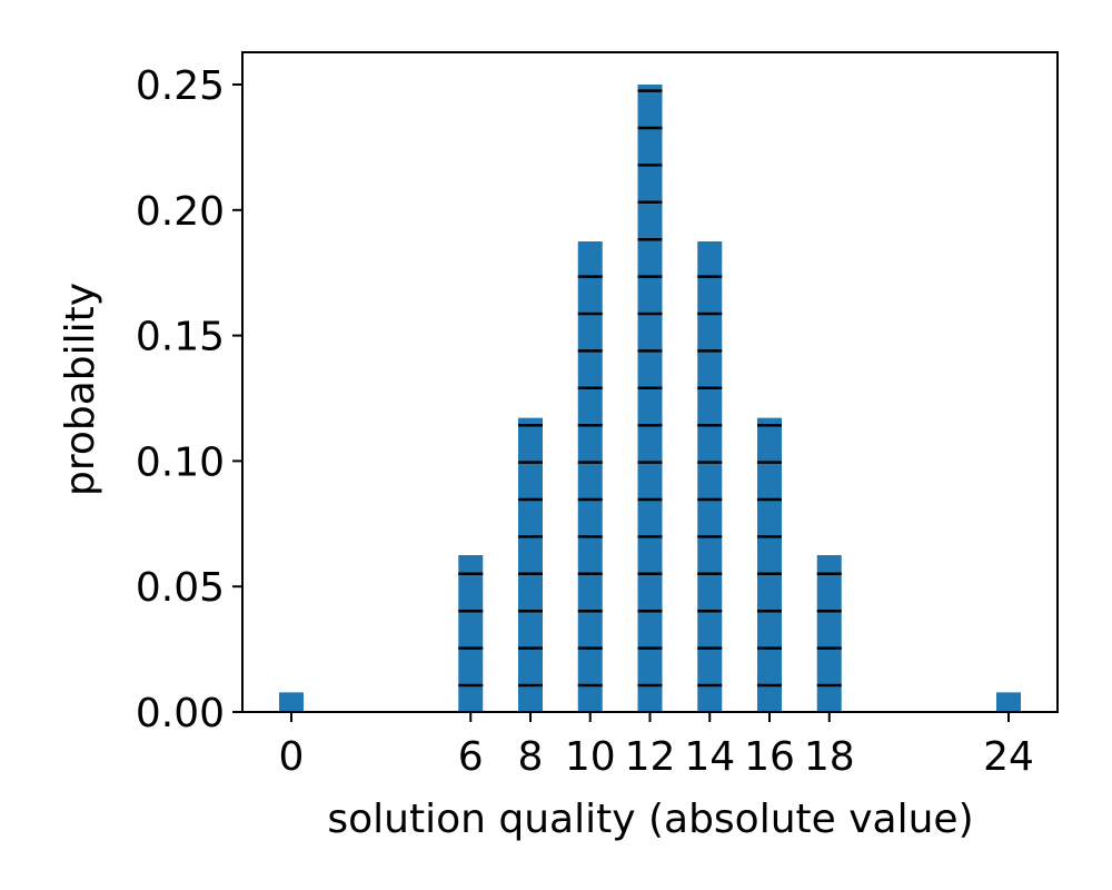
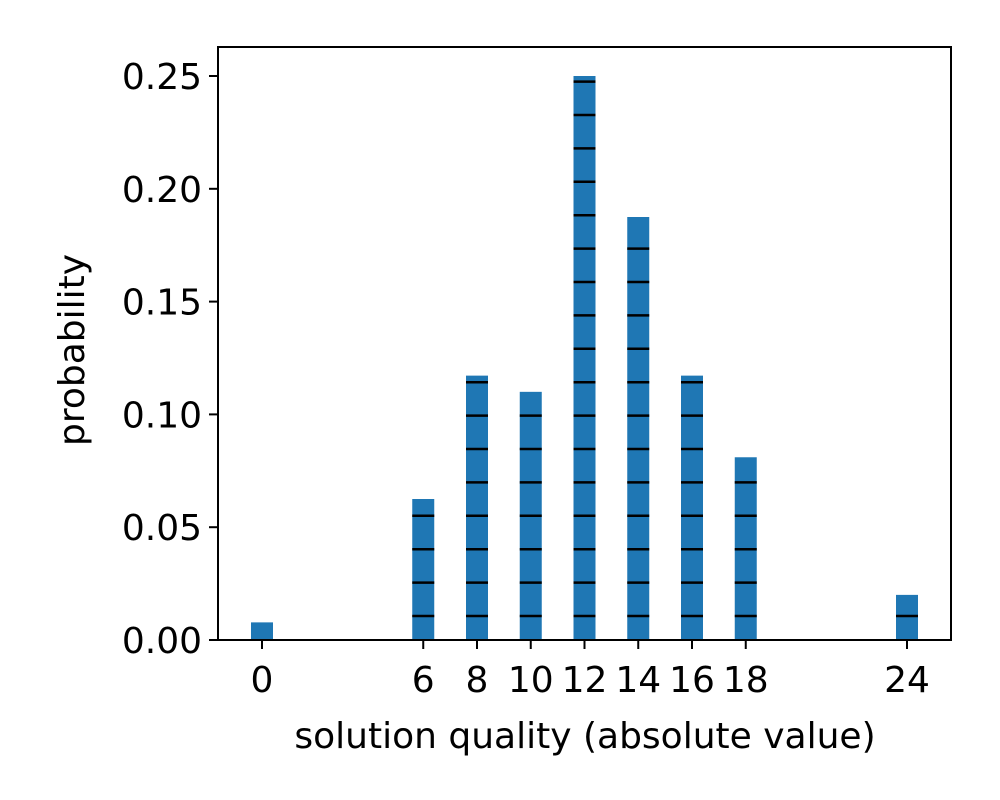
10: 0.188 -> 0.110
18: 0.062 -> 0.081
24: 0.008 -> 0.020
